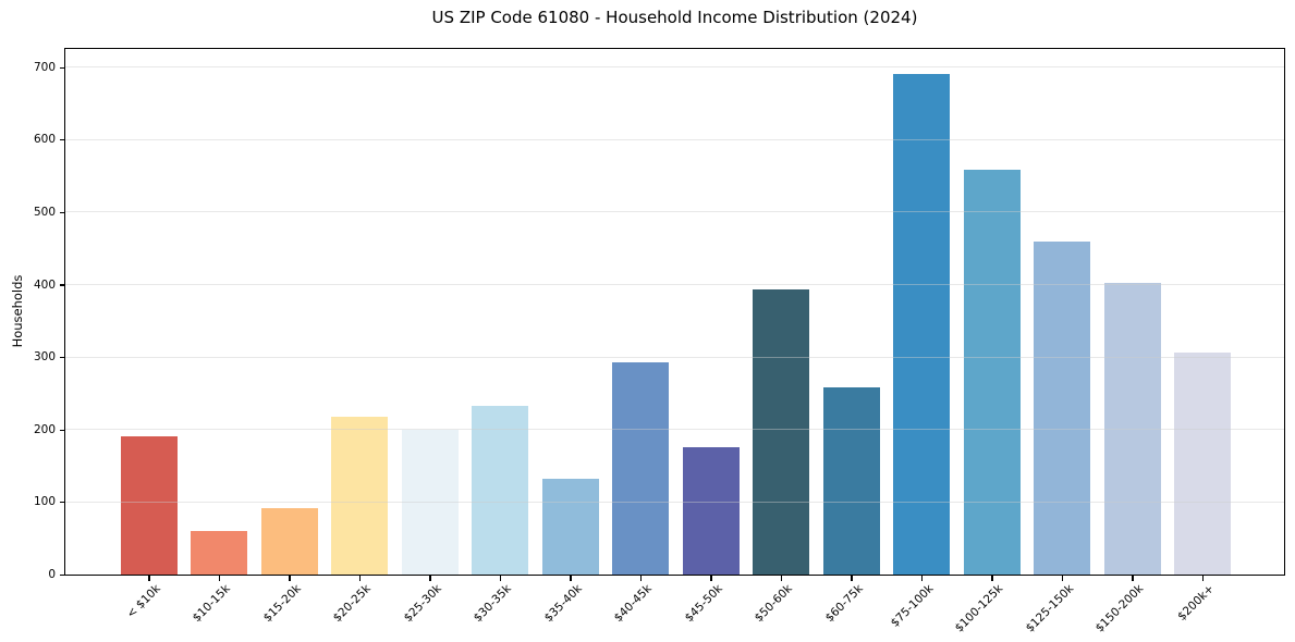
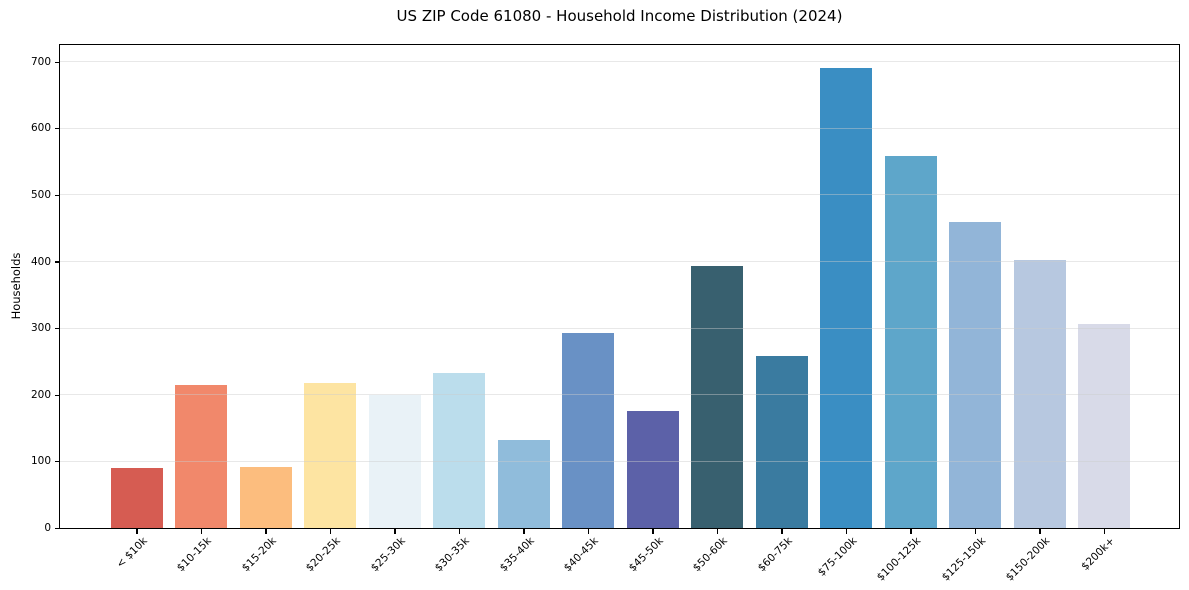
< $10k: 190 -> 90
$10-15k: 60 -> 210
